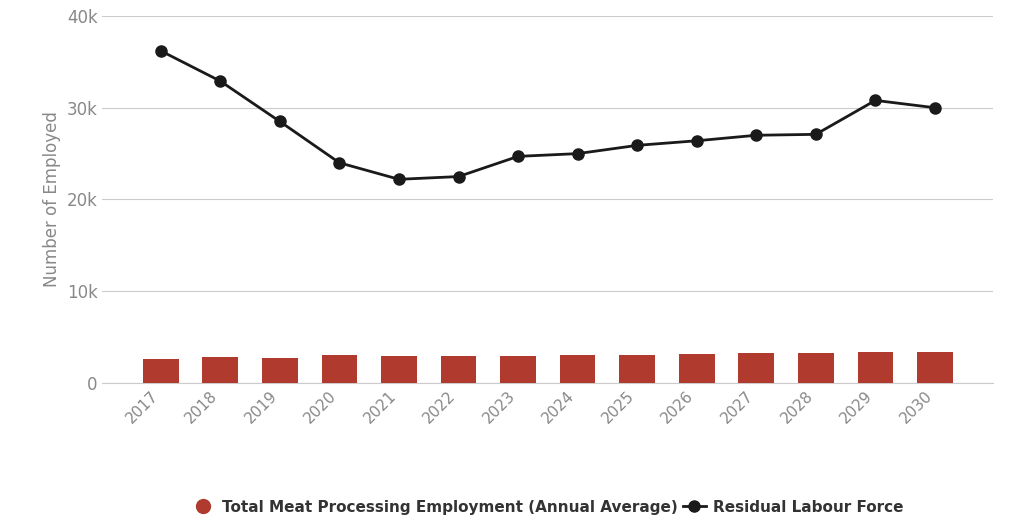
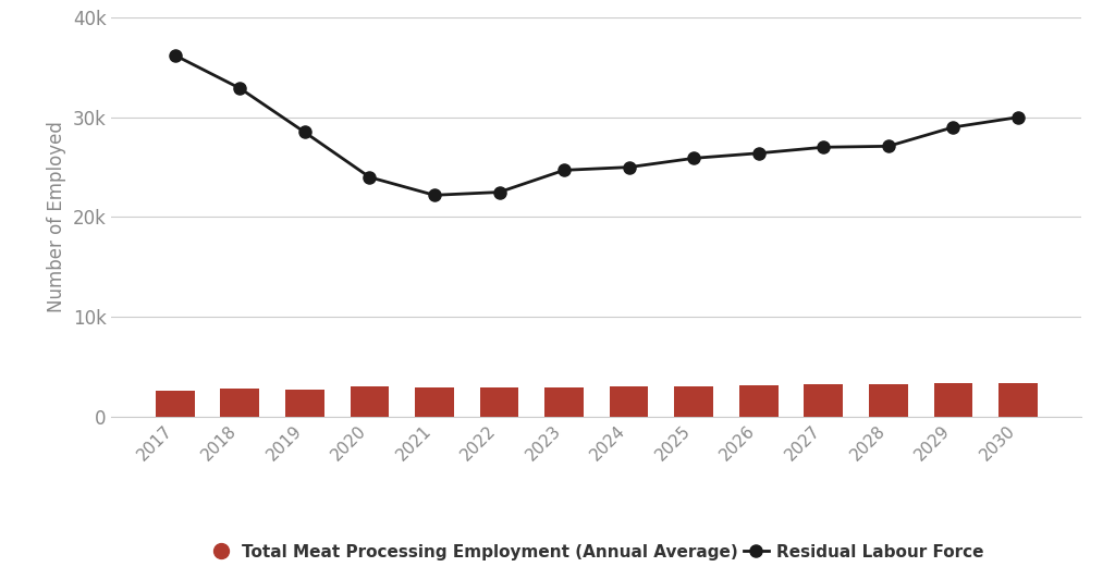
Residual Labour Force/2029: 30.8k -> 29.0k
